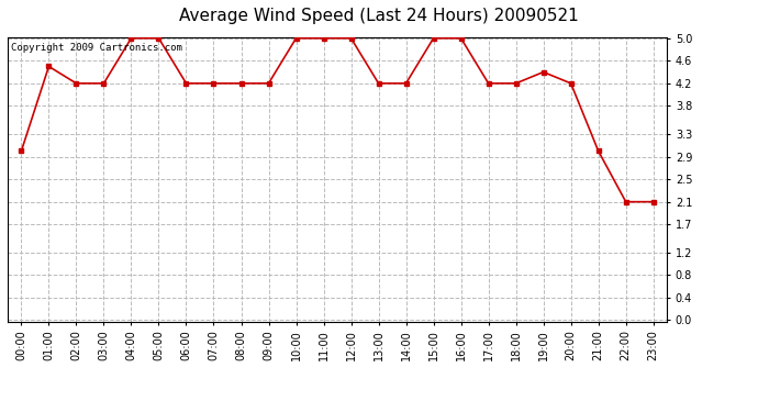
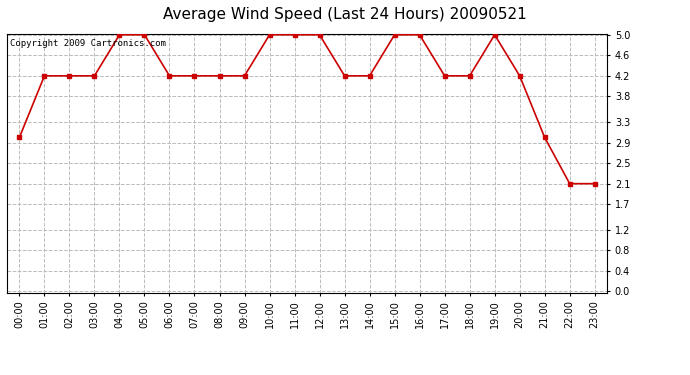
01:00: 4.5 -> 4.2
19:00: 4.4 -> 5.0
